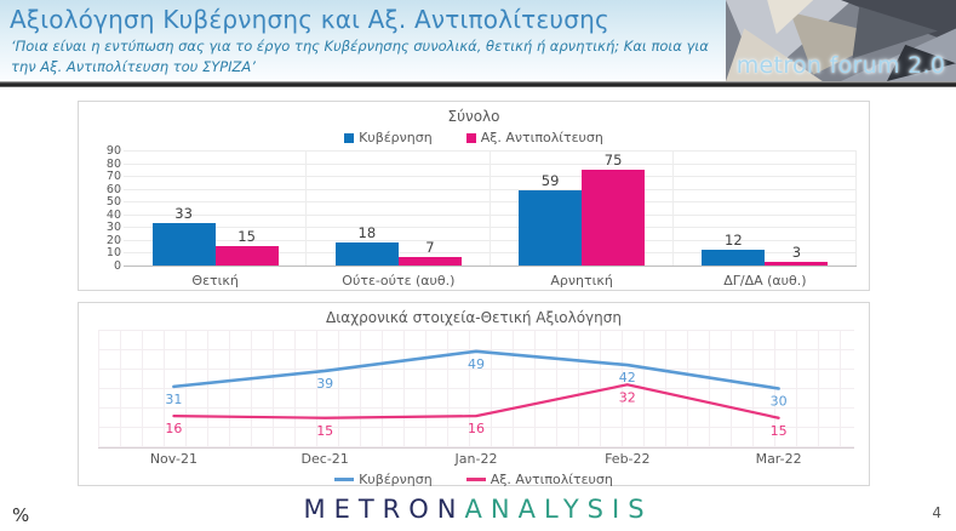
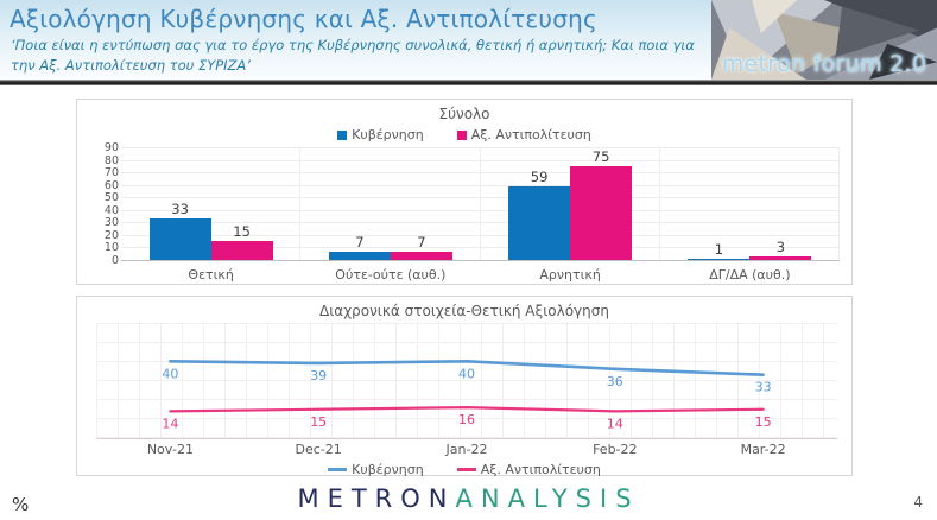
Σύνολο/Κυβέρνηση/Ούτε-ούτε (αυθ.): 18 -> 7
Σύνολο/Κυβέρνηση/ΔΓ/ΔΑ (αυθ.): 12 -> 1
Διαχρονικά στοιχεία-Θετική Αξιολόγηση/Κυβέρνηση/Nov-21: 31 -> 40
Διαχρονικά στοιχεία-Θετική Αξιολόγηση/Αξ. Αντιπολίτευση/Nov-21: 16 -> 14
Διαχρονικά στοιχεία-Θετική Αξιολόγηση/Κυβέρνηση/Jan-22: 49 -> 40
Διαχρονικά στοιχεία-Θετική Αξιολόγηση/Κυβέρνηση/Feb-22: 42 -> 36
Διαχρονικά στοιχεία-Θετική Αξιολόγηση/Αξ. Αντιπολίτευση/Feb-22: 32 -> 14
Διαχρονικά στοιχεία-Θετική Αξιολόγηση/Κυβέρνηση/Mar-22: 30 -> 33
